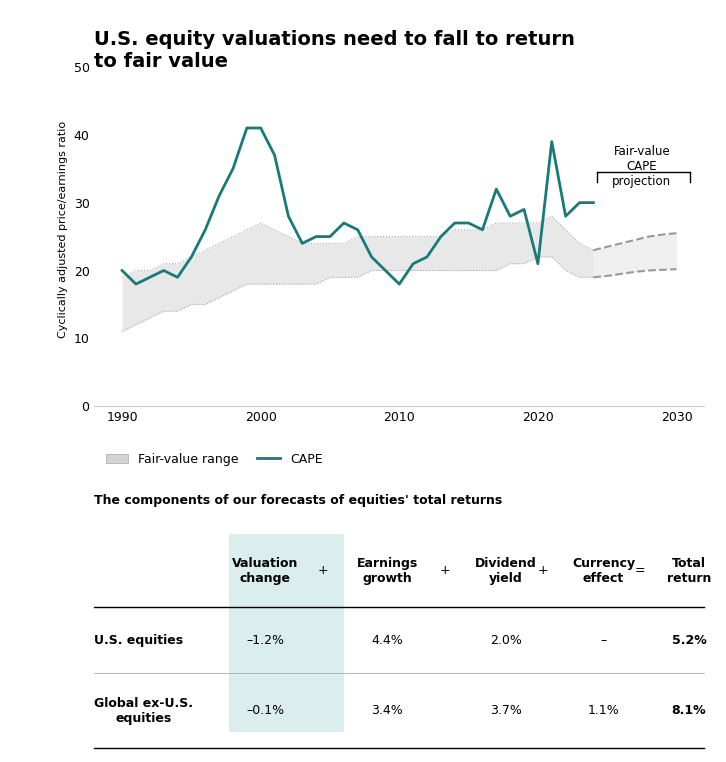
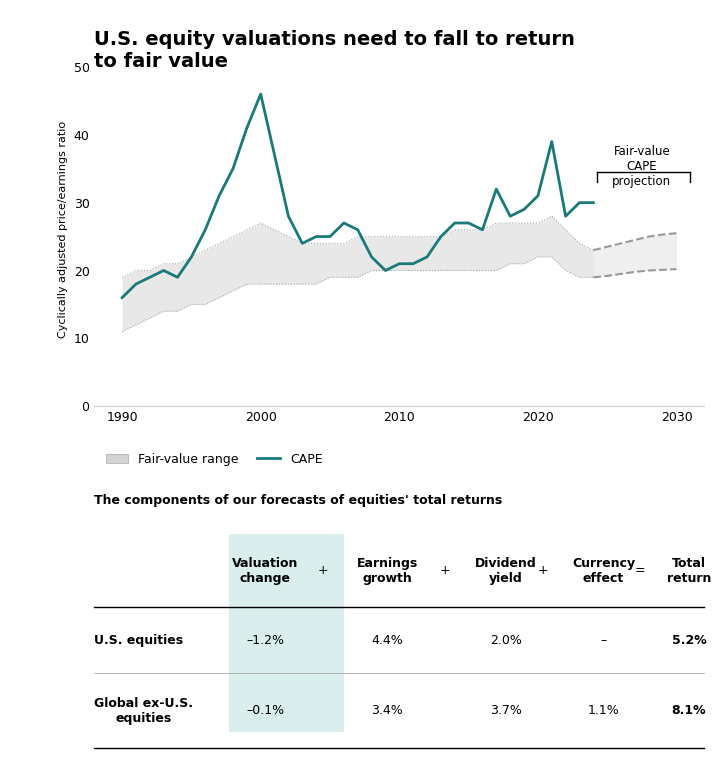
CAPE/1990: 20 -> 16
CAPE/2000: 41 -> 46
CAPE/2010: 18 -> 21
CAPE/2020: 21 -> 31
